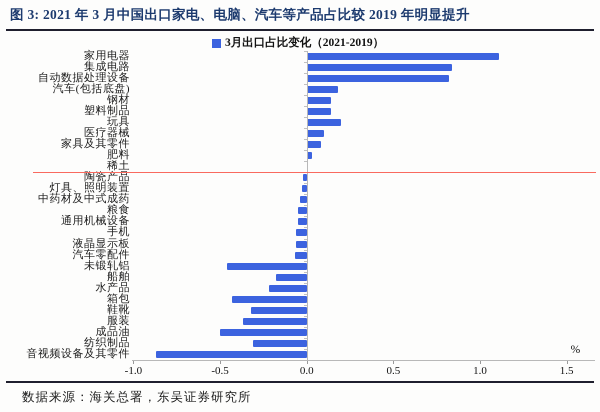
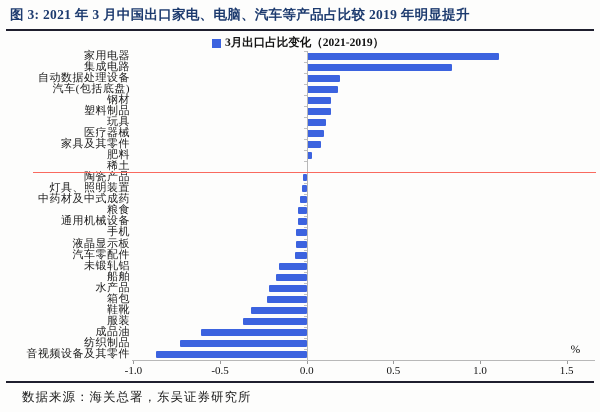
自动数据处理设备: 0.82 -> 0.19
玩具: 0.20 -> 0.11
未锻轧铝: -0.46 -> -0.16
箱包: -0.43 -> -0.23
成品油: -0.50 -> -0.61
纺织制品: -0.31 -> -0.73
